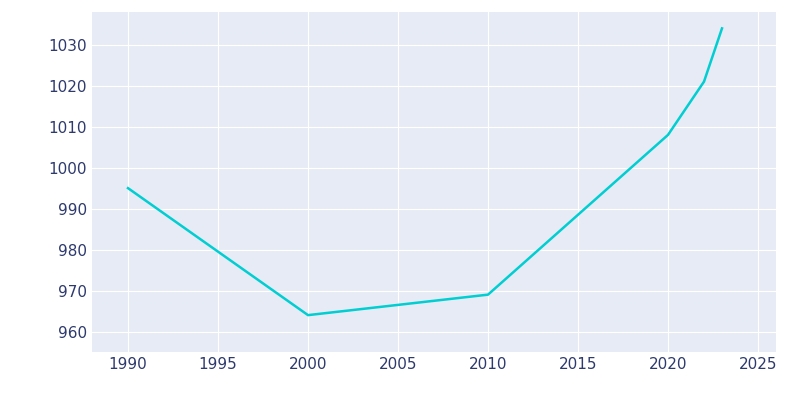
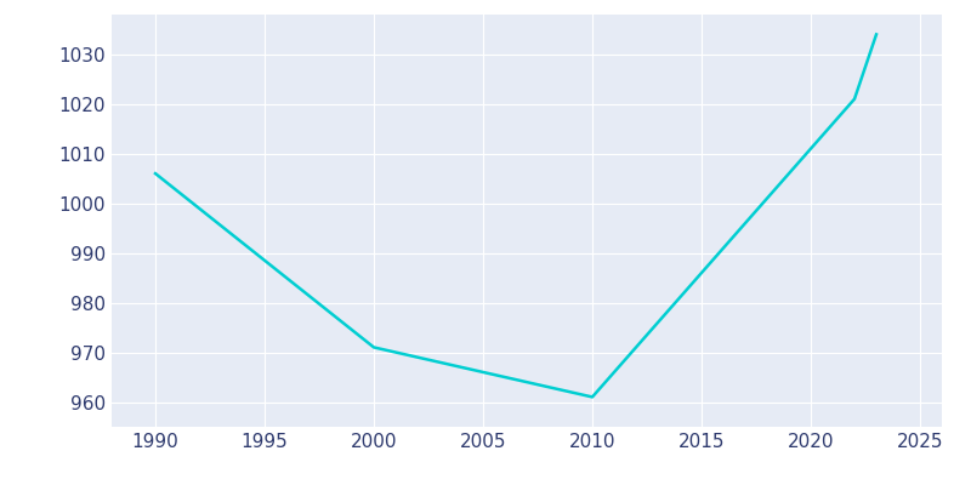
1990: 995 -> 1006
2000: 964 -> 971
2010: 969 -> 961
2020: 1008 -> 1011
